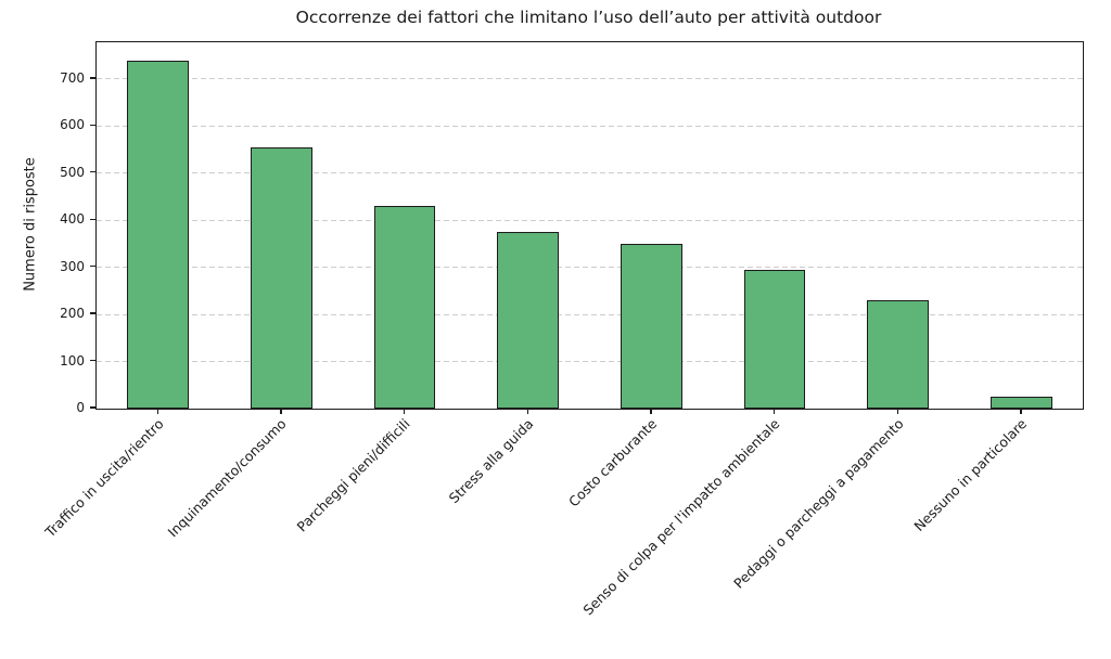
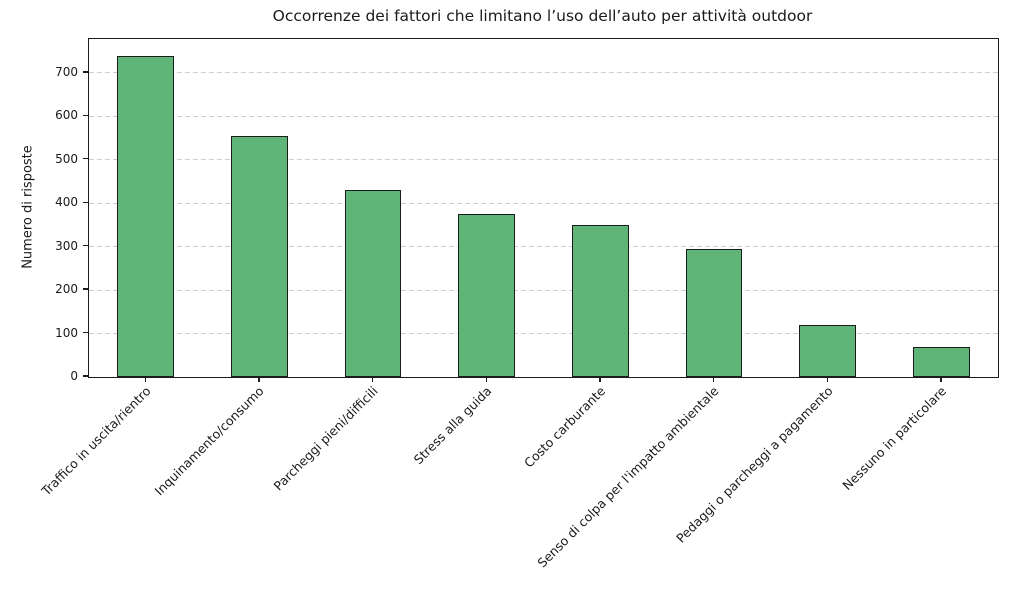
Pedaggi o parcheggi a pagamento: 230 -> 120
Nessuno in particolare: 20 -> 70
